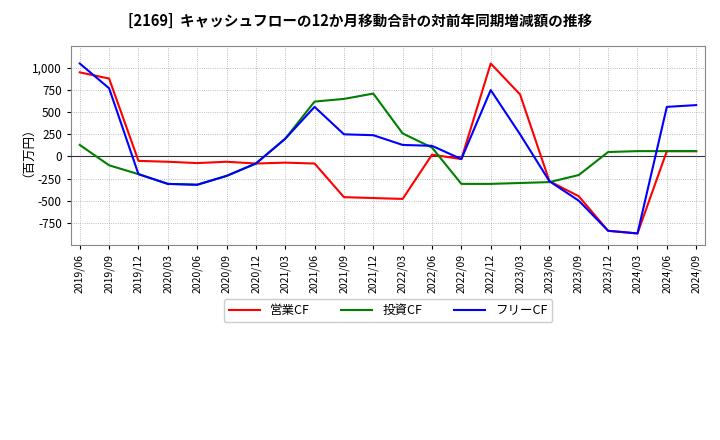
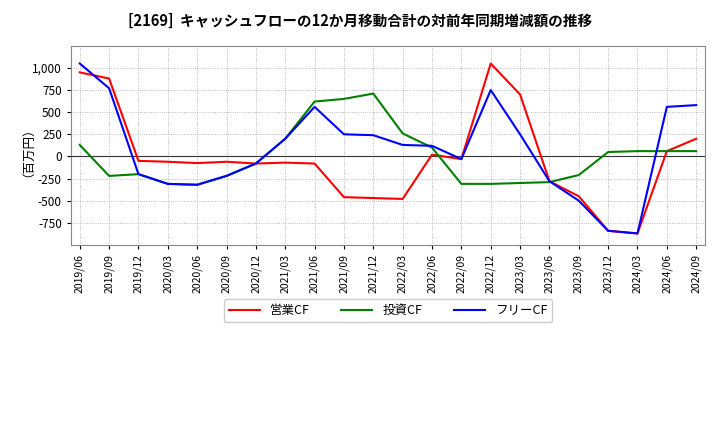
投資CF/2019/09: -100 -> -220
営業CF/2024/09: 60 -> 200
